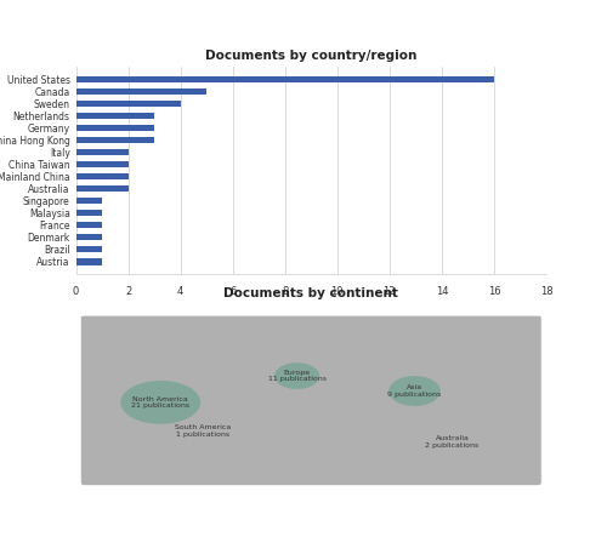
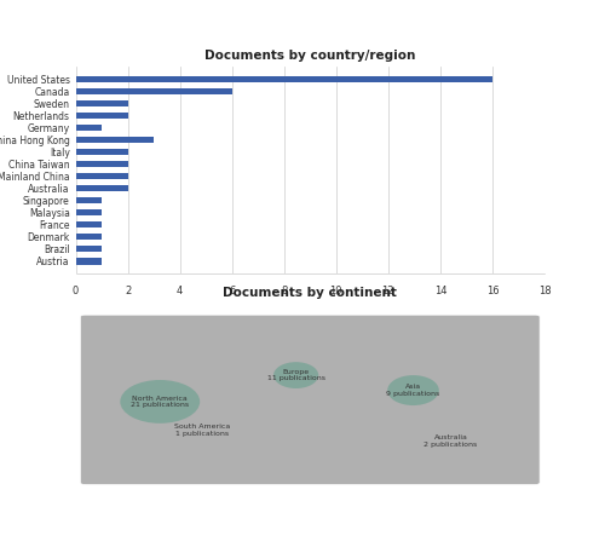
Canada: 5 -> 6
Sweden: 4 -> 2
Netherlands: 3 -> 2
Germany: 3 -> 1
